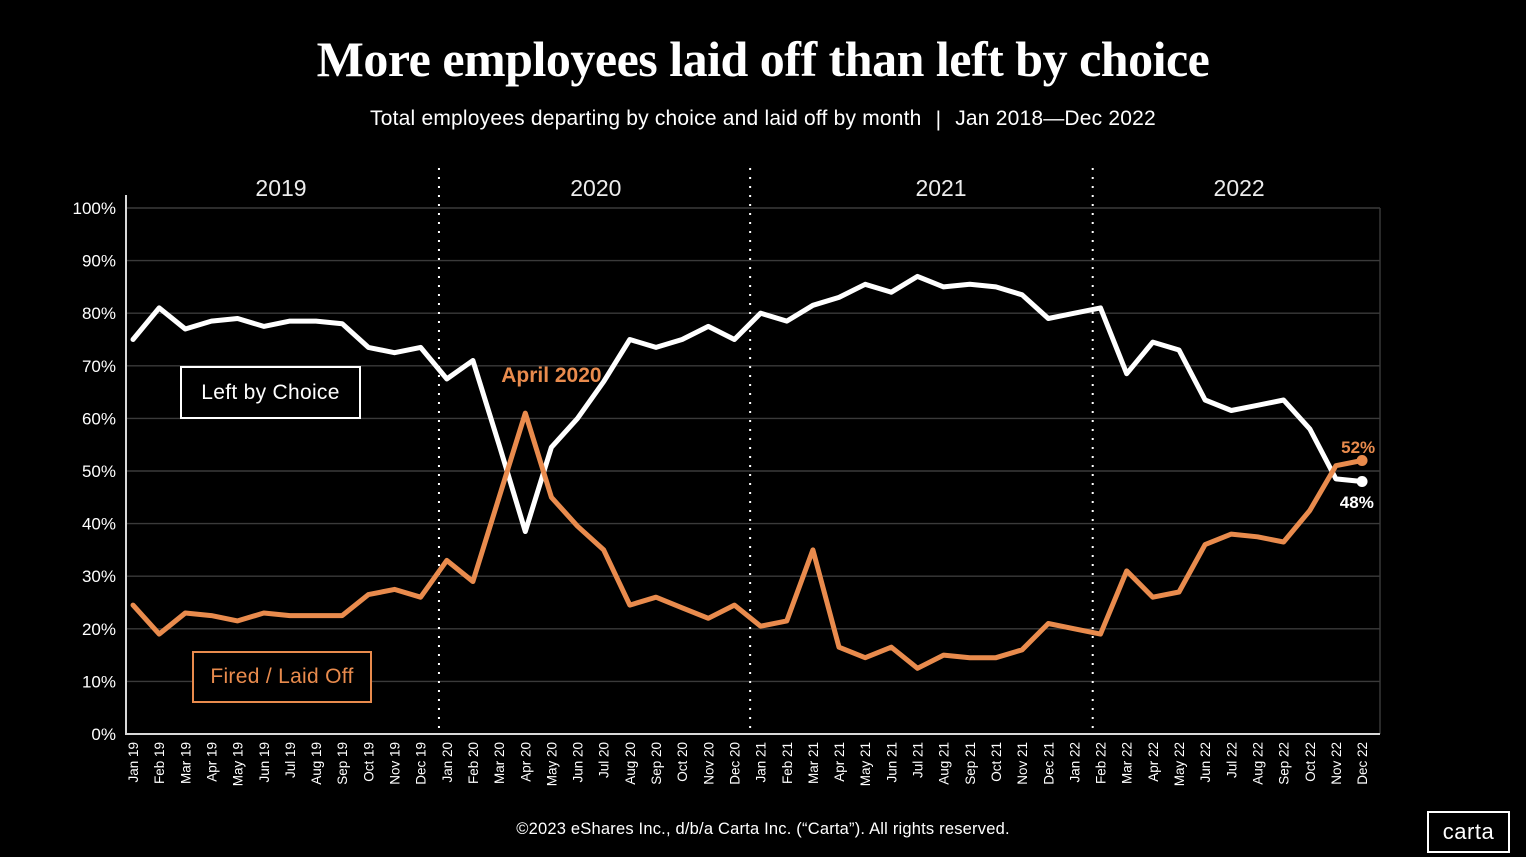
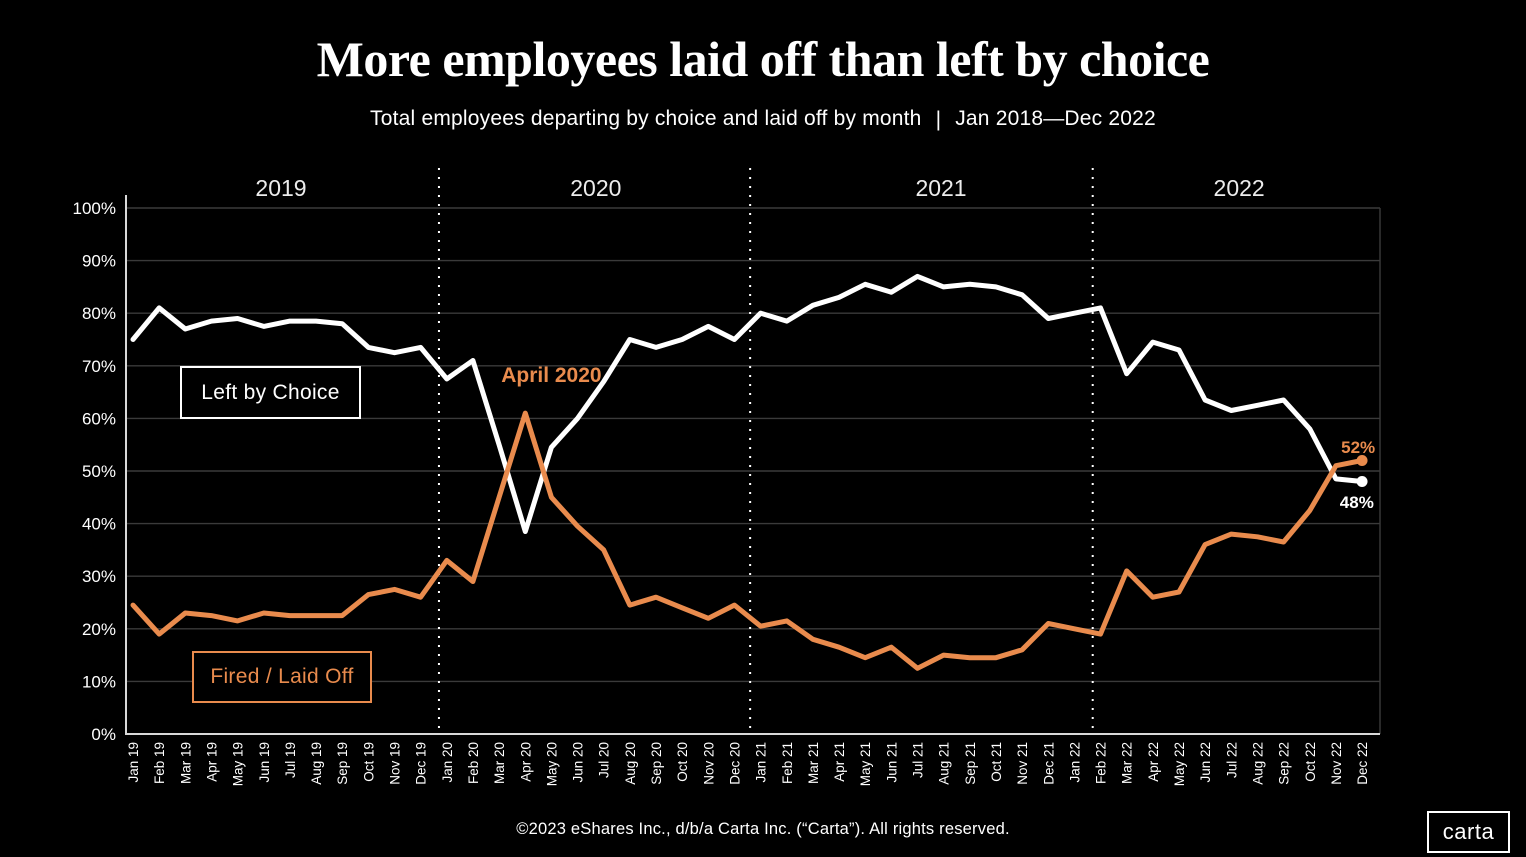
Fired / Laid Off/Mar 21: 35% -> 18%
